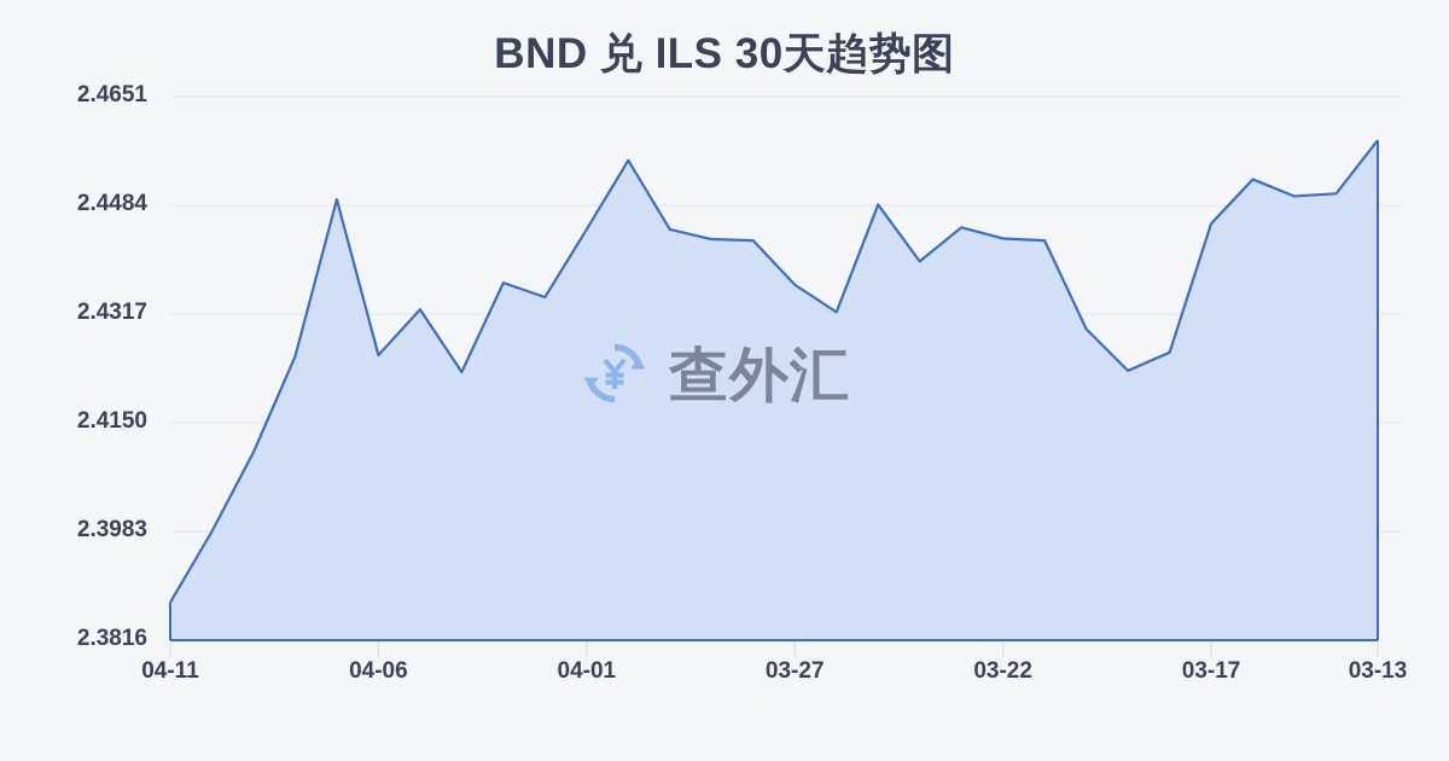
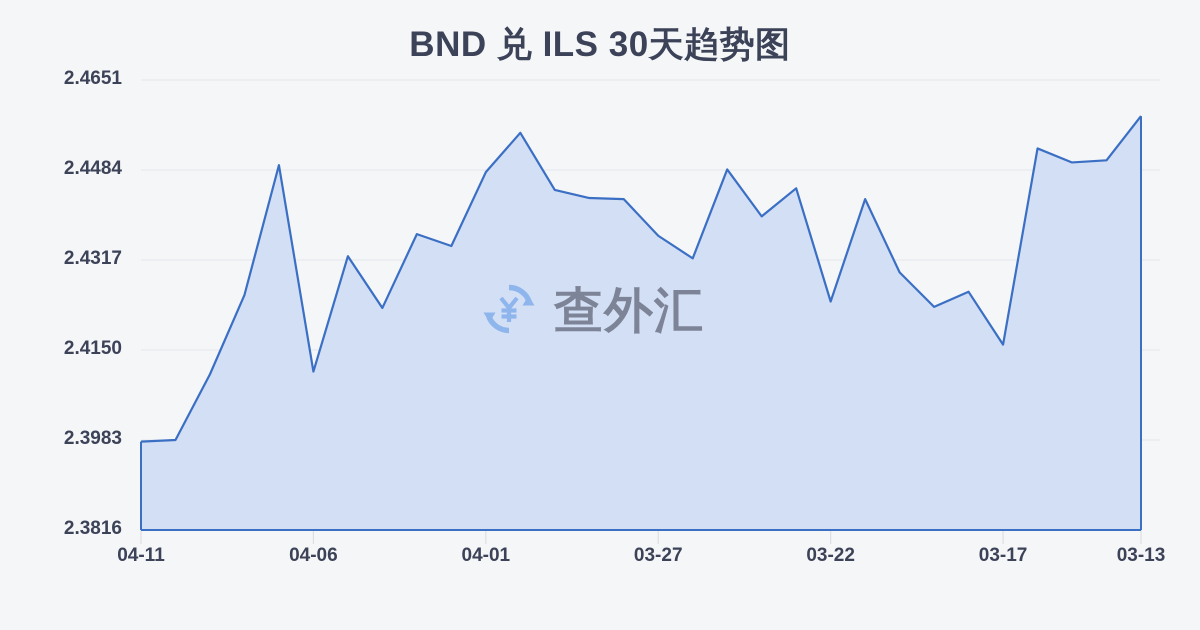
04-11: 2.387 -> 2.398
04-06: 2.425 -> 2.411
04-01: 2.445 -> 2.448
03-22: 2.443 -> 2.424
03-17: 2.446 -> 2.416
